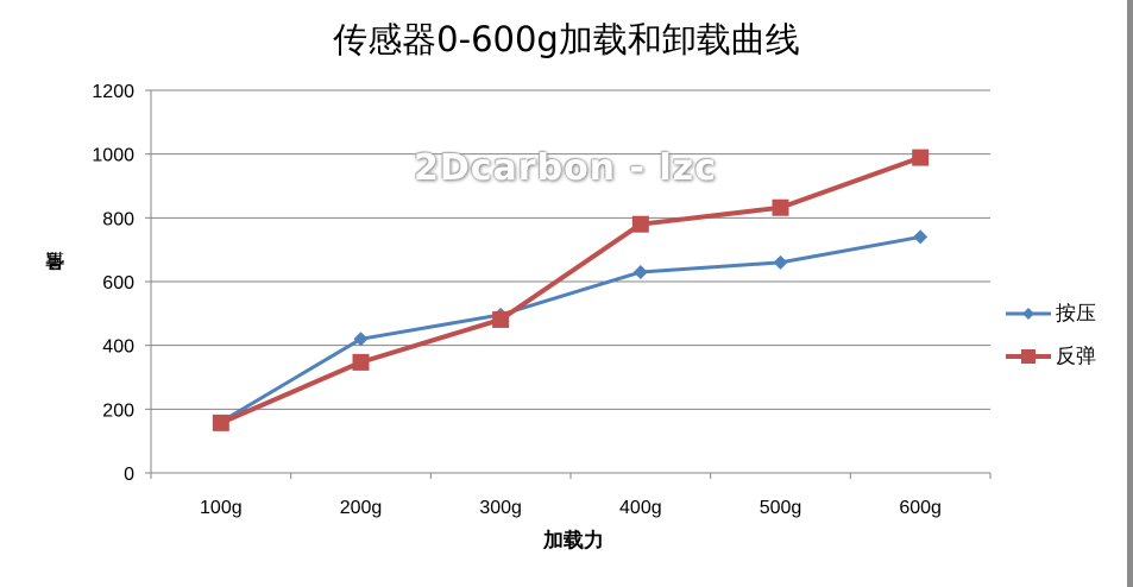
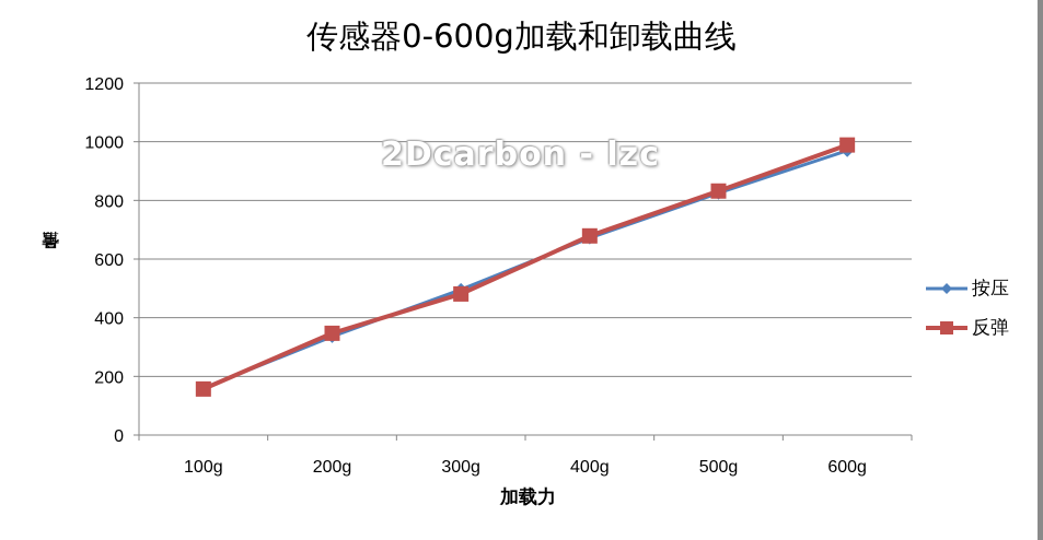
按压/200g: 420 -> 340
按压/400g: 630 -> 670
反弹/400g: 780 -> 680
按压/500g: 660 -> 820
按压/600g: 740 -> 970
